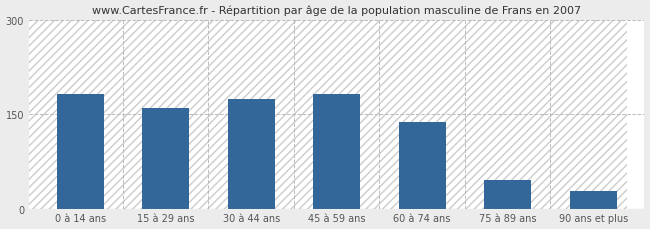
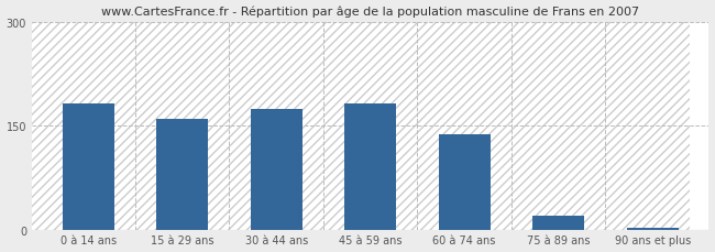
75 à 89 ans: 46 -> 20
90 ans et plus: 28 -> 3
